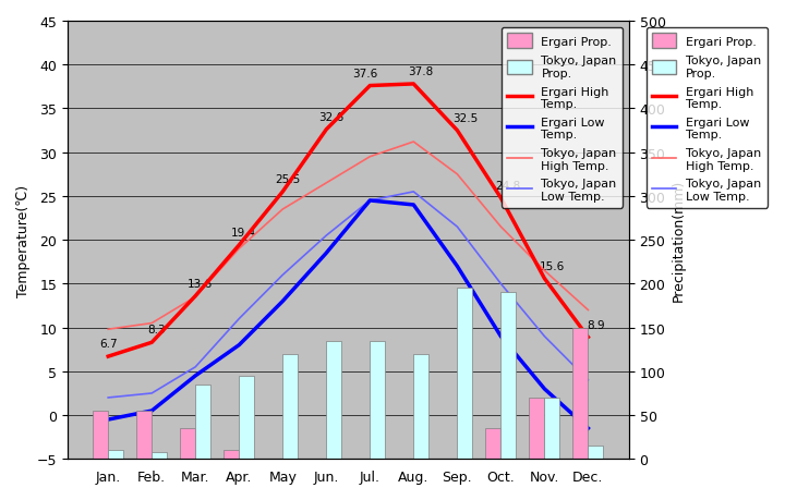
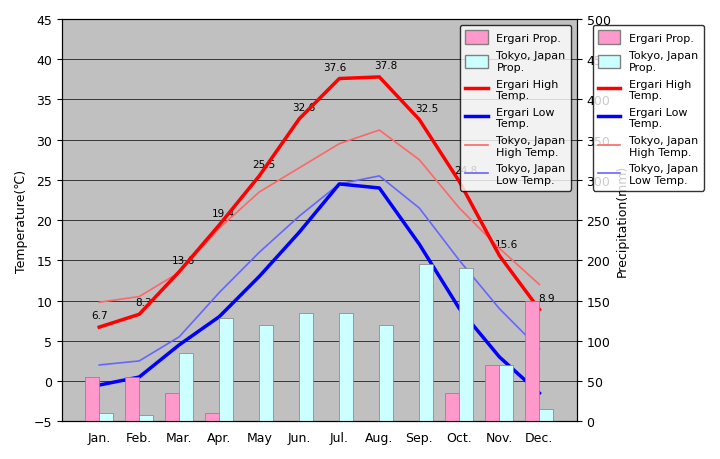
Tokyo, Japan Prop./Apr.: 95 -> 128
